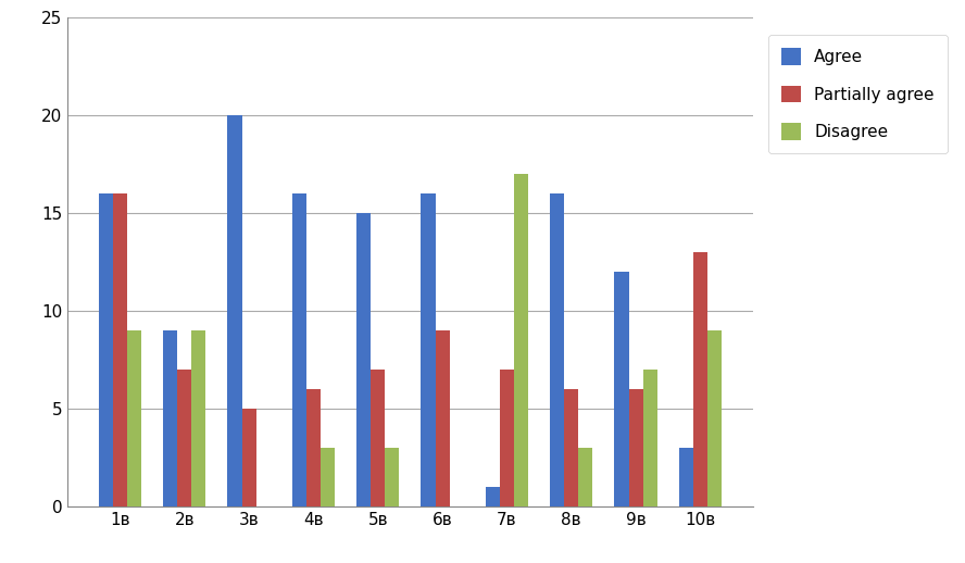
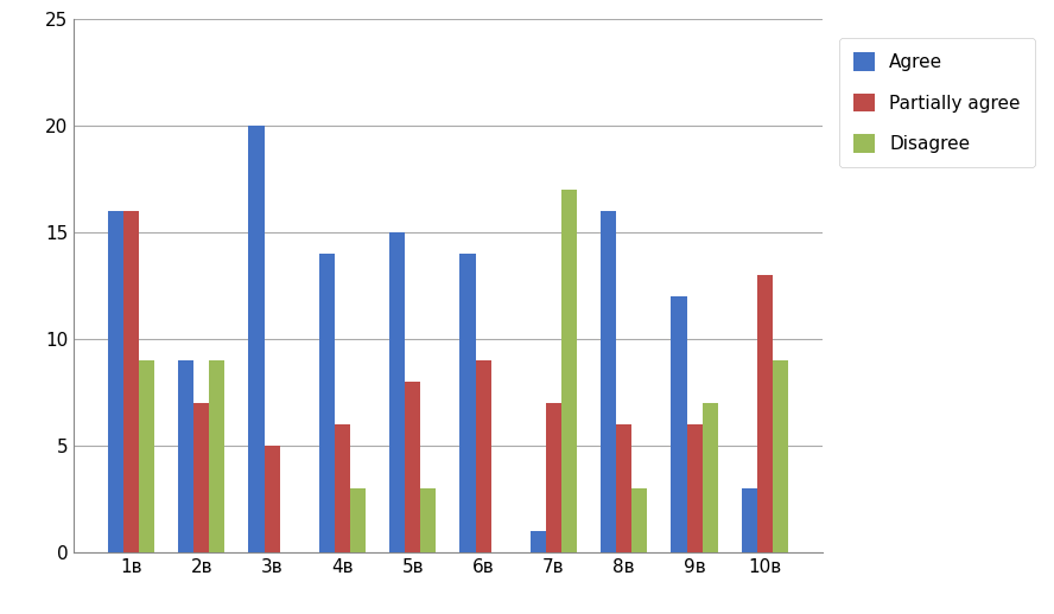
Agree/4в: 16 -> 14
Partially agree/5в: 7 -> 8
Agree/6в: 16 -> 14
